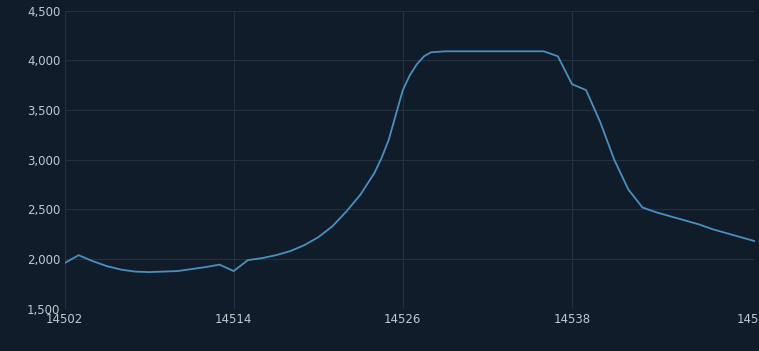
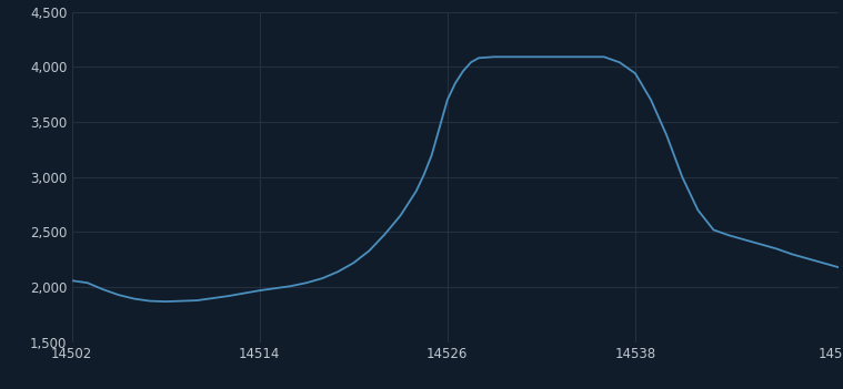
14502: 1,960 -> 2,060
14514: 1,880 -> 1,970
14538: 3,760 -> 3,940
